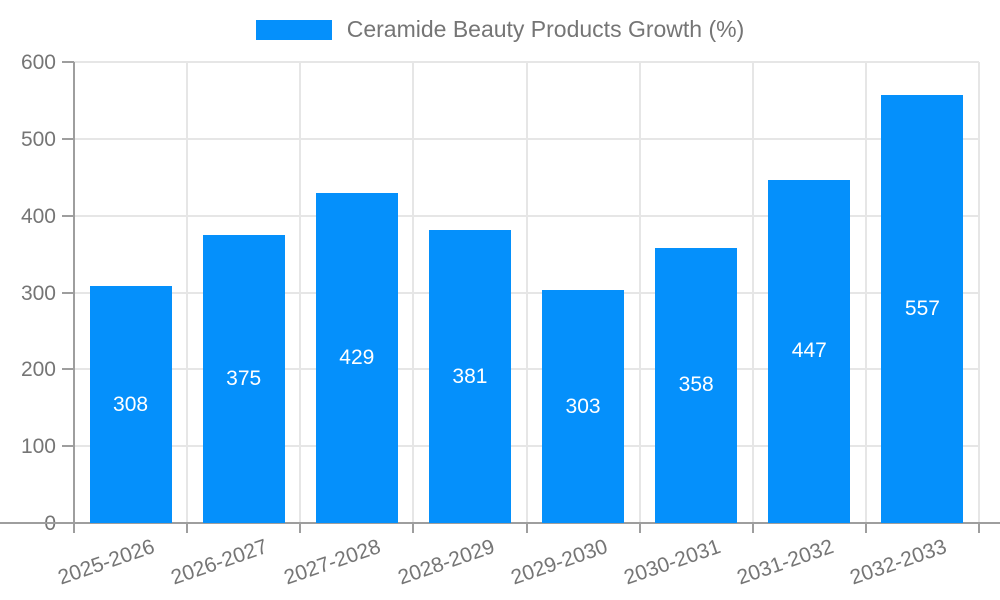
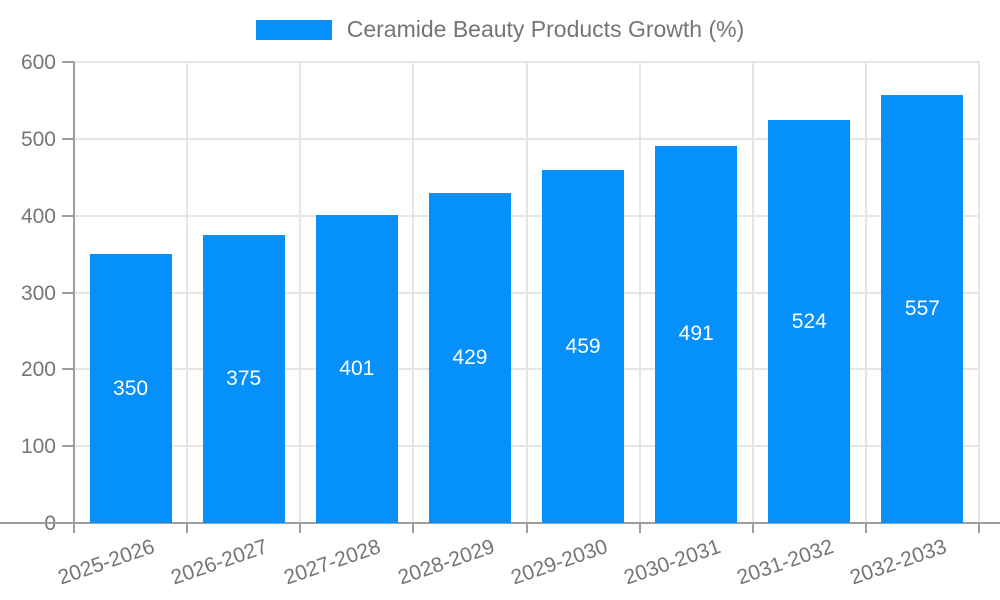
2025-2026: 308 -> 350
2027-2028: 429 -> 401
2028-2029: 381 -> 429
2029-2030: 303 -> 459
2030-2031: 358 -> 491
2031-2032: 447 -> 524
